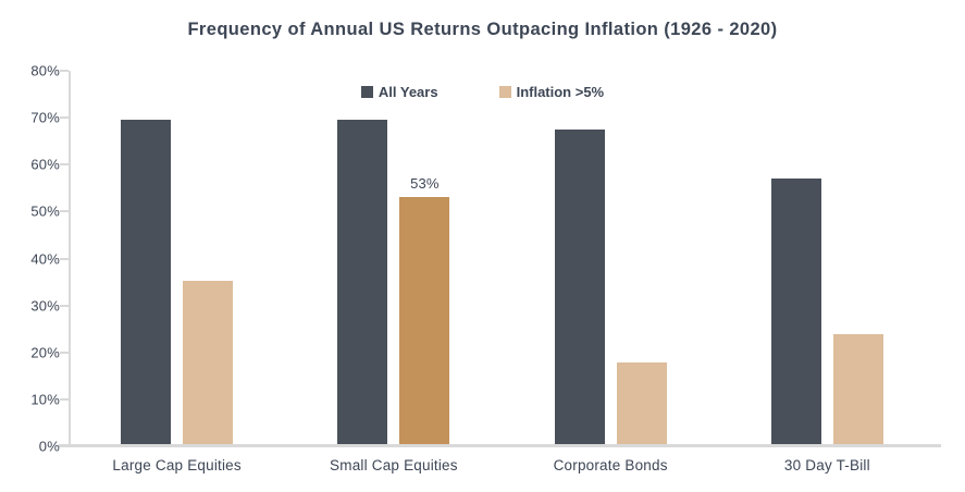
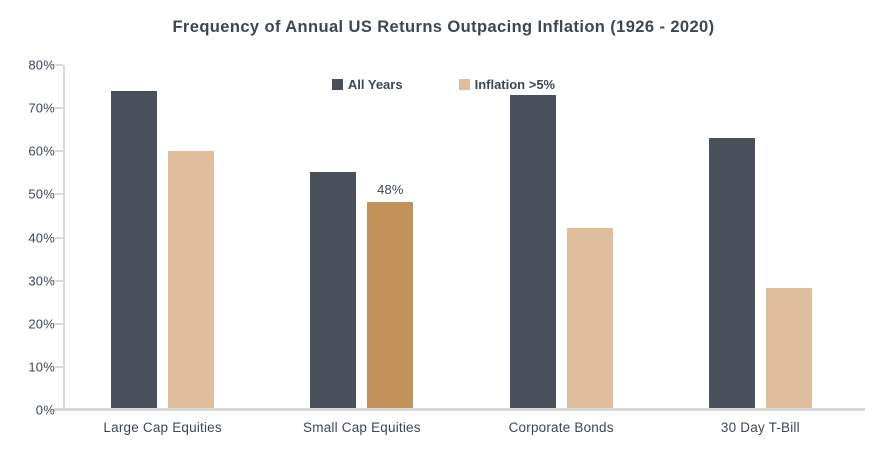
All Years/Large Cap Equities: 70% -> 74%
Inflation >5%/Large Cap Equities: 35% -> 60%
All Years/Small Cap Equities: 70% -> 55%
Inflation >5%/Small Cap Equities: 53% -> 48%
All Years/Corporate Bonds: 68% -> 73%
Inflation >5%/Corporate Bonds: 18% -> 42%
All Years/30 Day T-Bill: 57% -> 63%
Inflation >5%/30 Day T-Bill: 24% -> 28%
